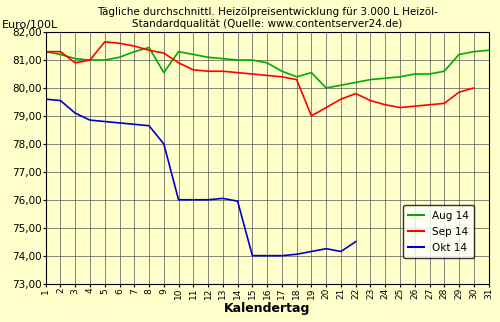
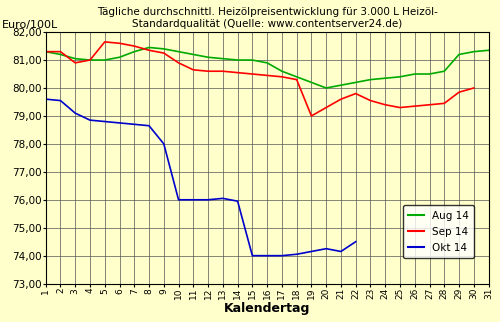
Aug 14/9: 80,55 -> 81,40
Aug 14/19: 80,55 -> 80,20
